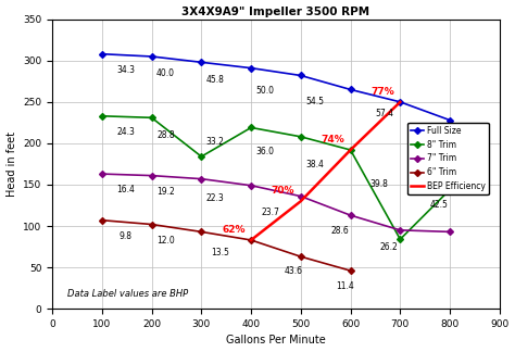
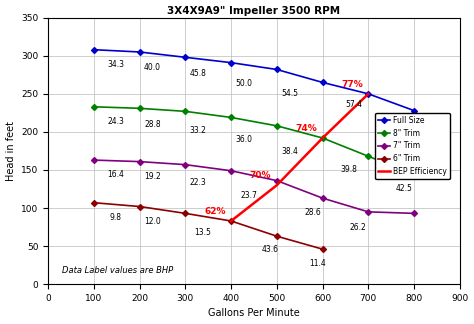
8" Trim/300: 184 -> 227
8" Trim/700: 84 -> 168
